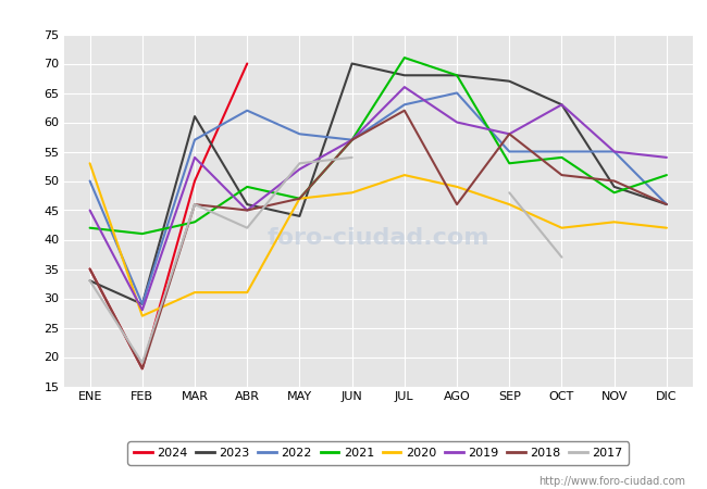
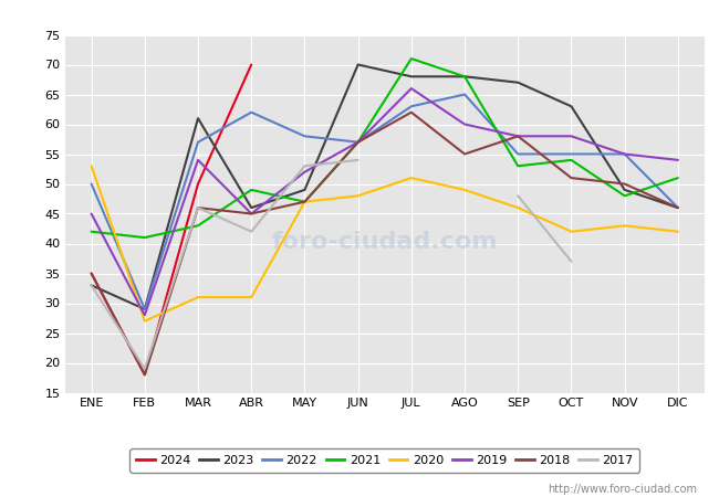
2023/MAY: 44 -> 49
2018/AGO: 46 -> 55
2019/OCT: 63 -> 58
